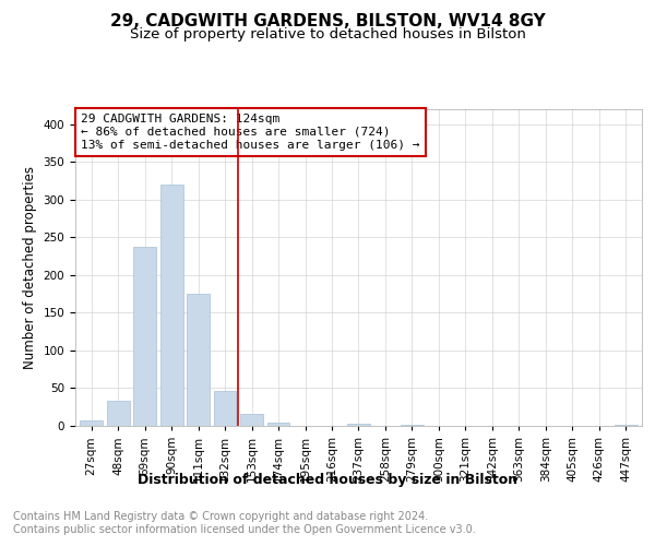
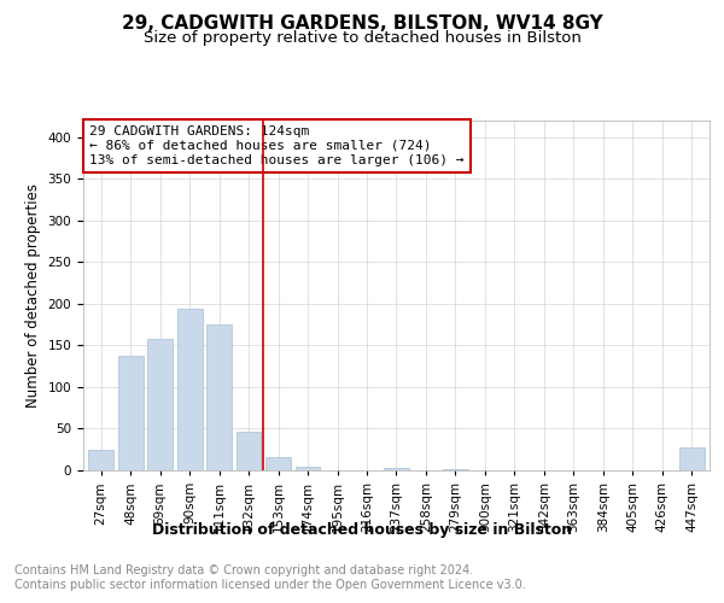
27sqm: 7 -> 24
48sqm: 33 -> 138
69sqm: 237 -> 158
90sqm: 320 -> 194
447sqm: 2 -> 28
